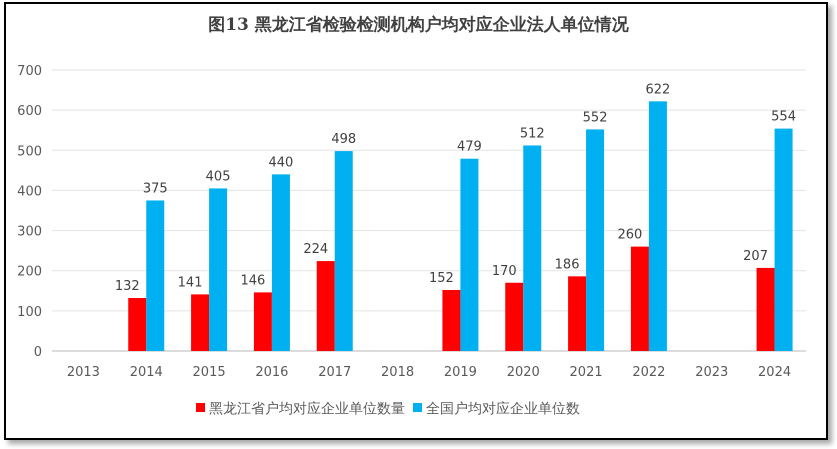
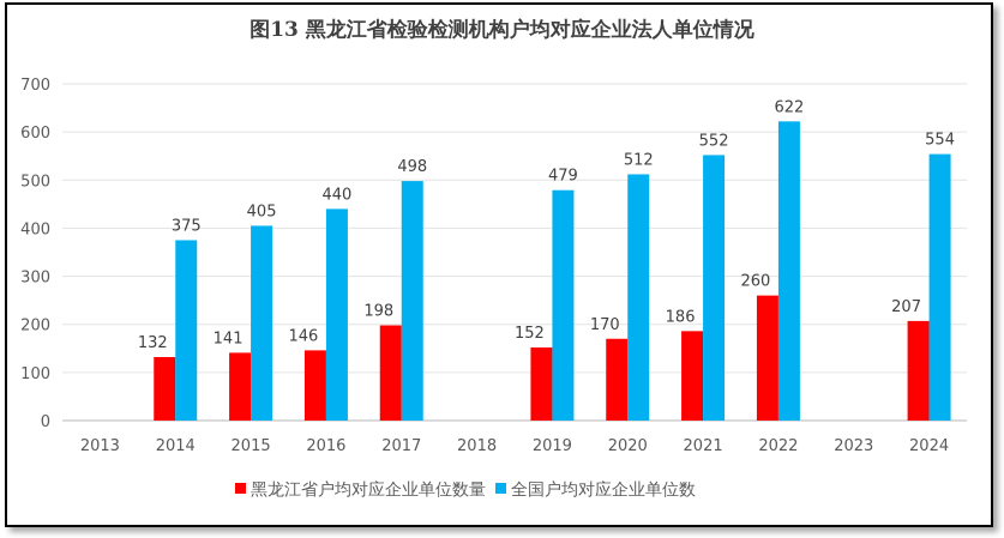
黑龙江省户均对应企业单位数量/2017: 224 -> 198
